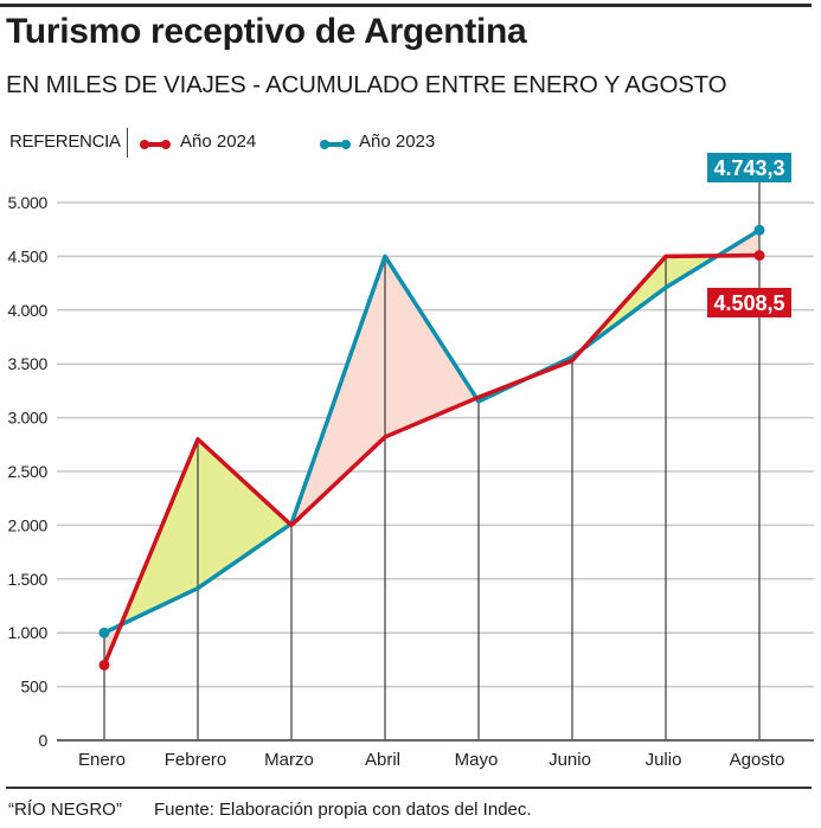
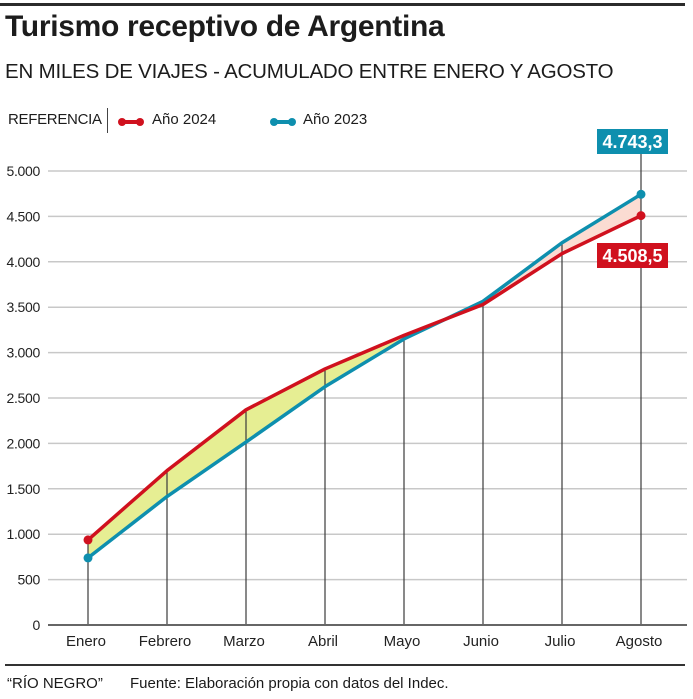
Año 2024/Enero: 700 -> 900
Año 2023/Enero: 1000 -> 700
Año 2024/Febrero: 2800 -> 1700
Año 2024/Marzo: 2000 -> 2400
Año 2023/Abril: 4500 -> 2600
Año 2024/Julio: 4500 -> 4100
